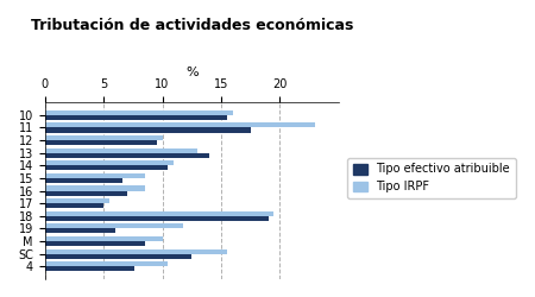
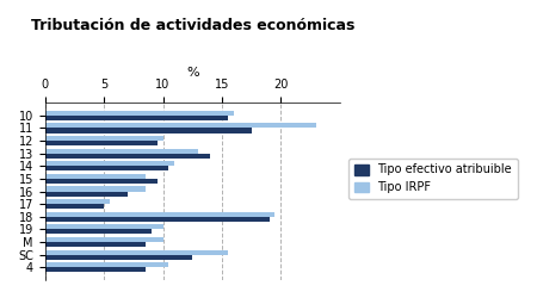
Tipo efectivo atribuible/15: 6.6 -> 9.5
Tipo IRPF/19: 11.8 -> 10.0
Tipo efectivo atribuible/19: 6.0 -> 9.0
Tipo efectivo atribuible/4: 7.6 -> 8.5
